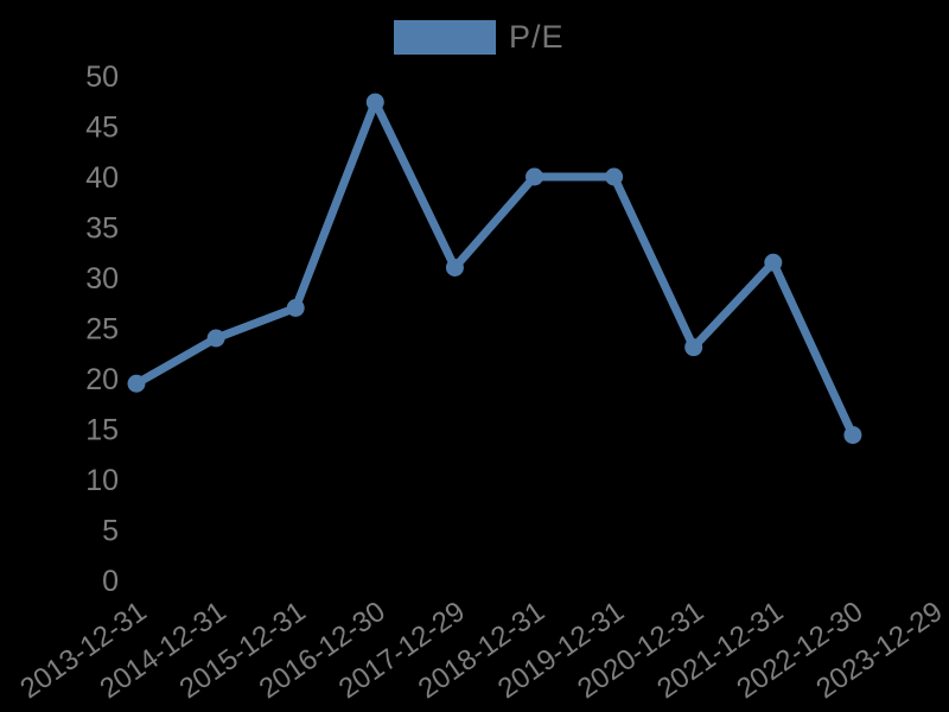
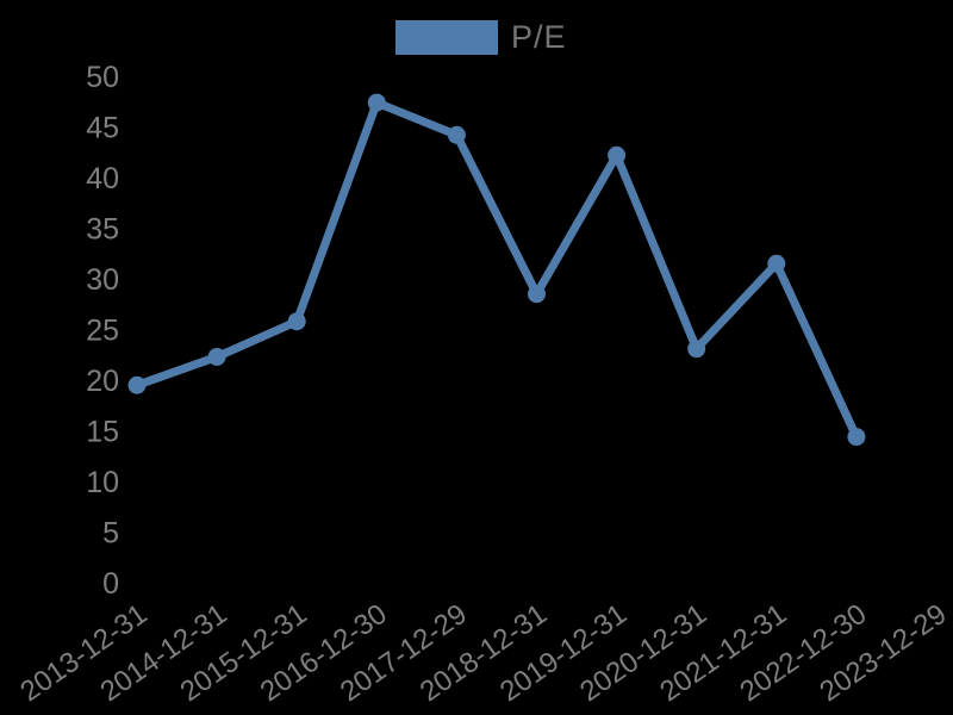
2014-12-31: 24 -> 22
2015-12-31: 27 -> 26
2017-12-29: 31 -> 44
2018-12-31: 40 -> 28
2019-12-31: 40 -> 42
